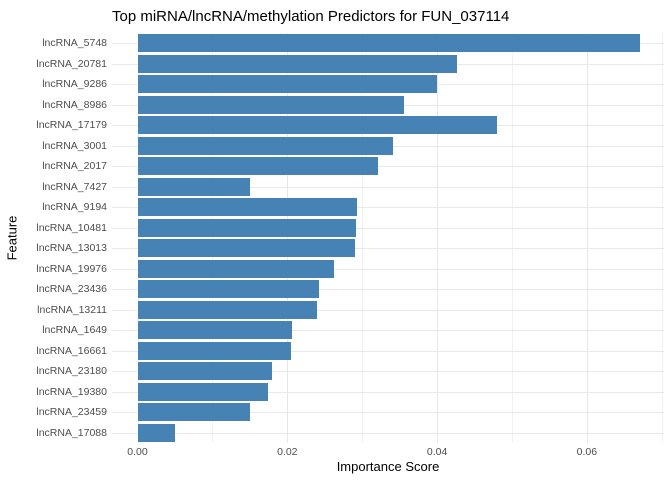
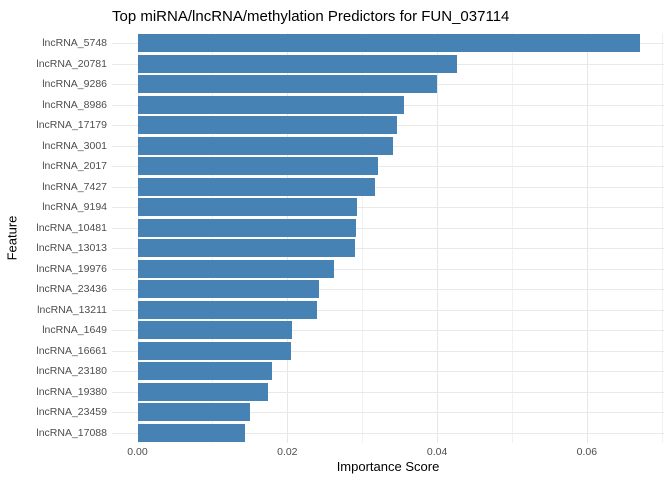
lncRNA_17179: 0.048 -> 0.035
lncRNA_7427: 0.015 -> 0.032
lncRNA_17088: 0.005 -> 0.014
